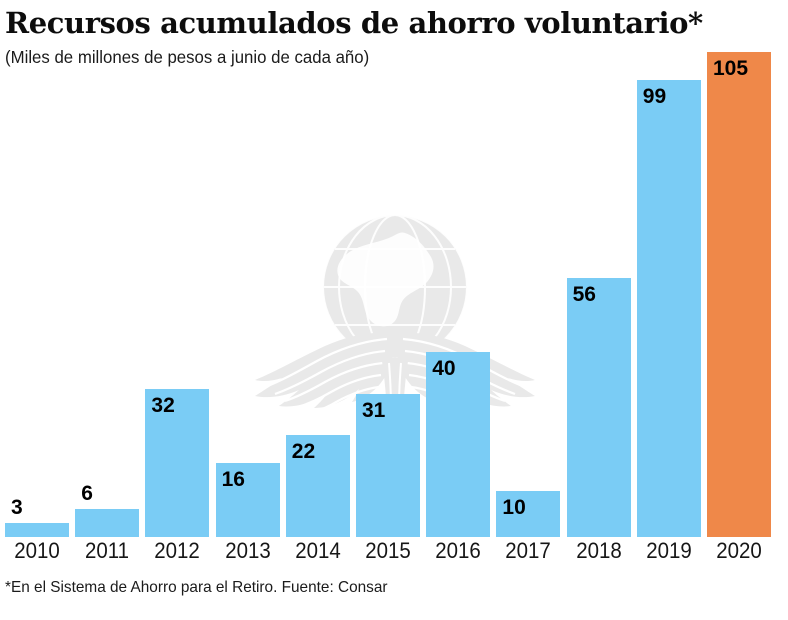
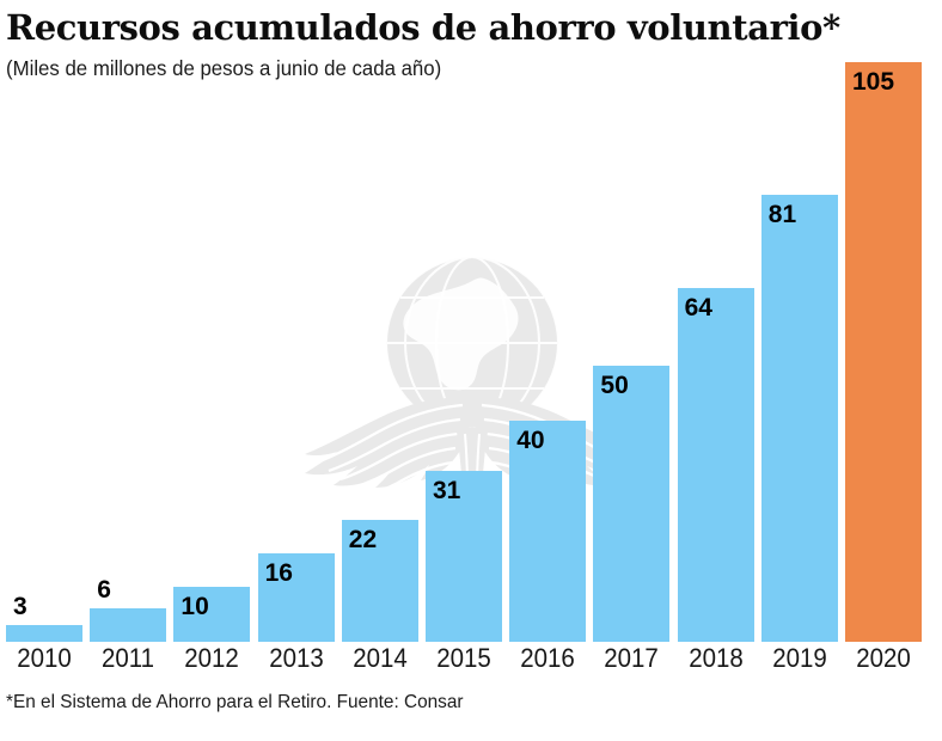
2012: 32 -> 10
2017: 10 -> 50
2018: 56 -> 64
2019: 99 -> 81
